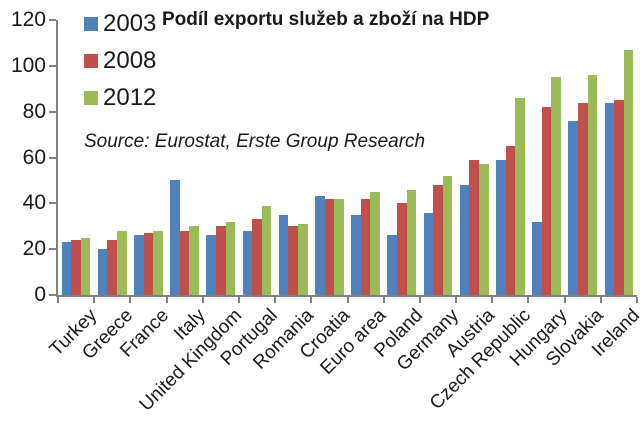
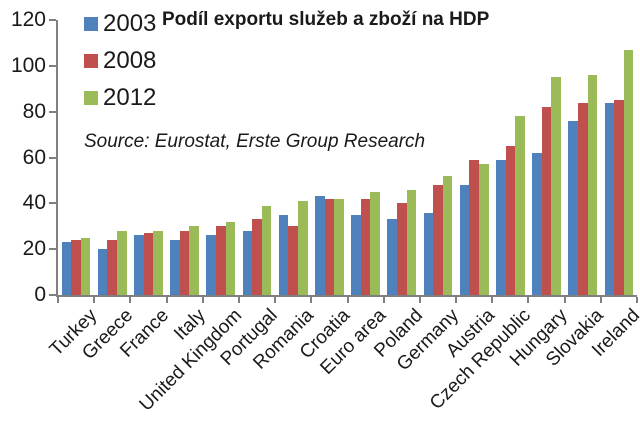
2003/Italy: 50 -> 24
2012/Romania: 31 -> 41
2003/Poland: 26 -> 33
2012/Czech Republic: 86 -> 78
2003/Hungary: 32 -> 62
